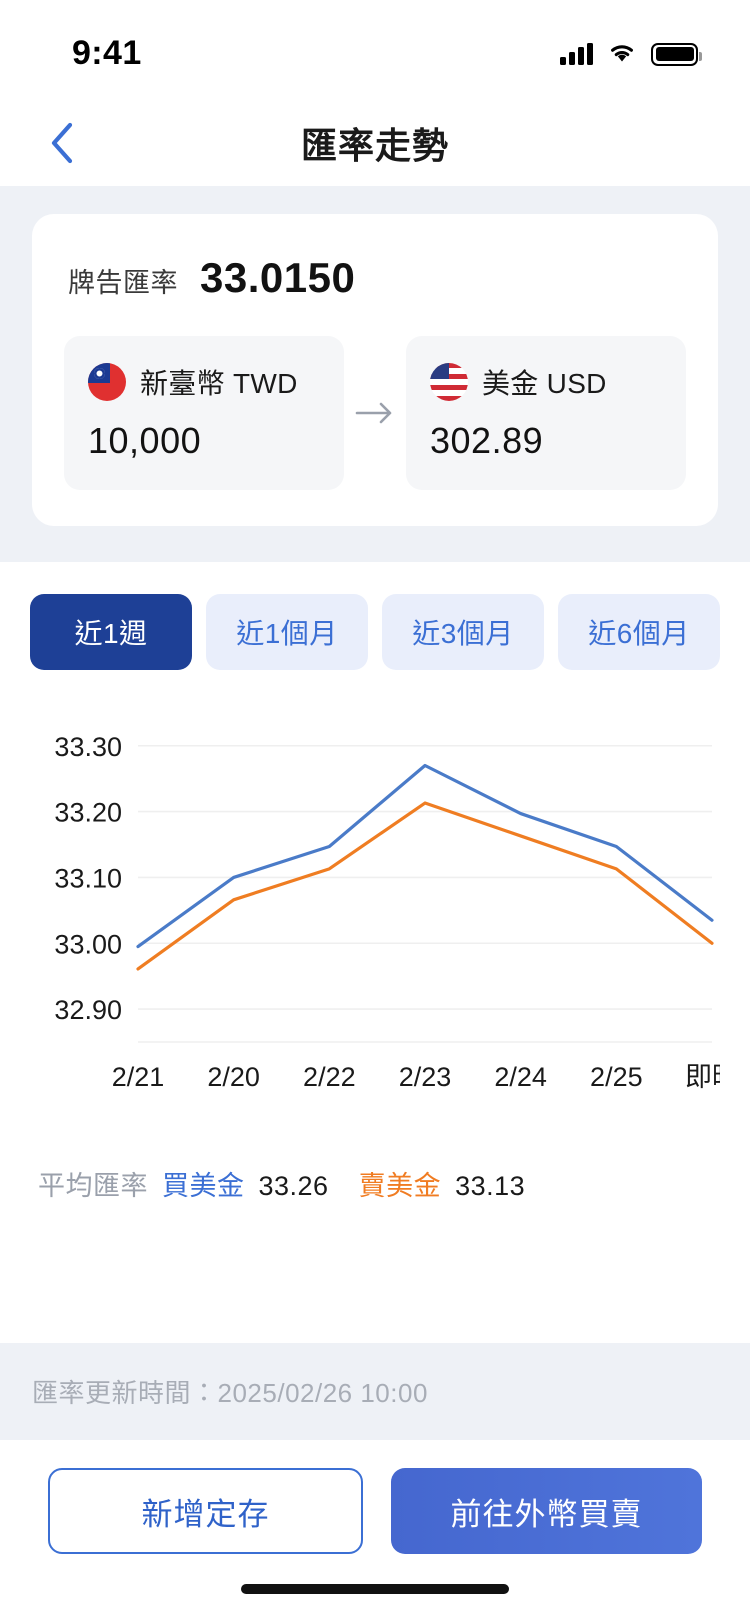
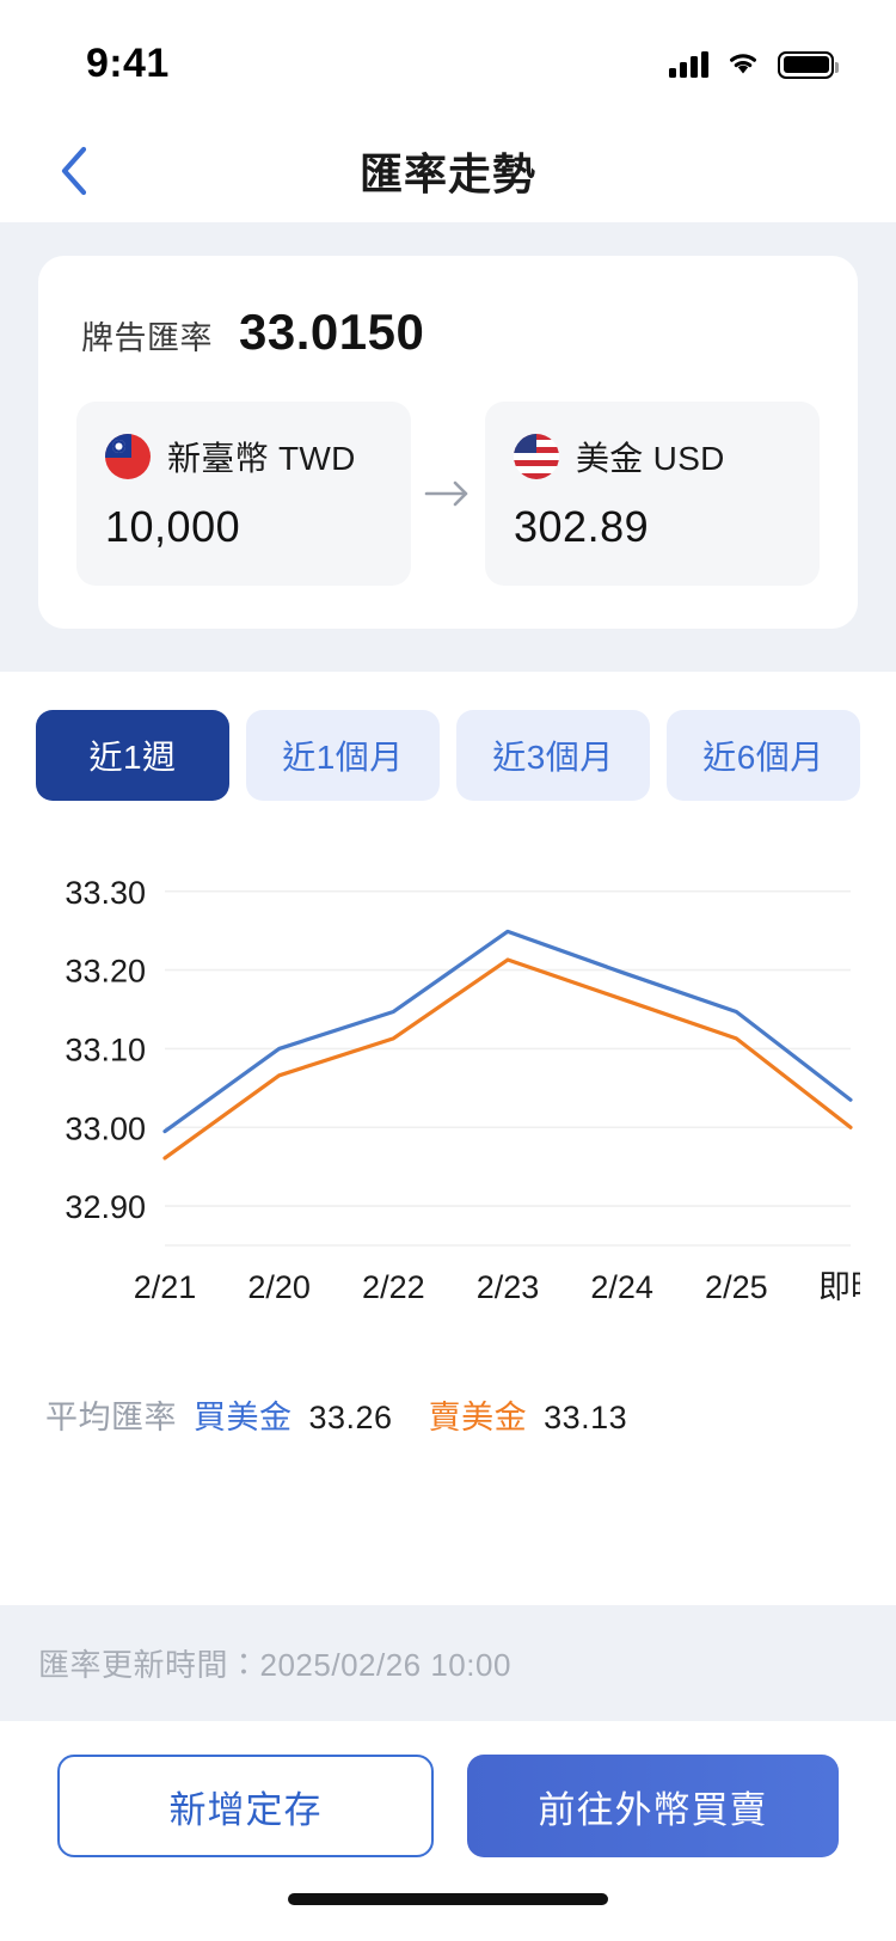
買美金/2/23: 33.27 -> 33.25
